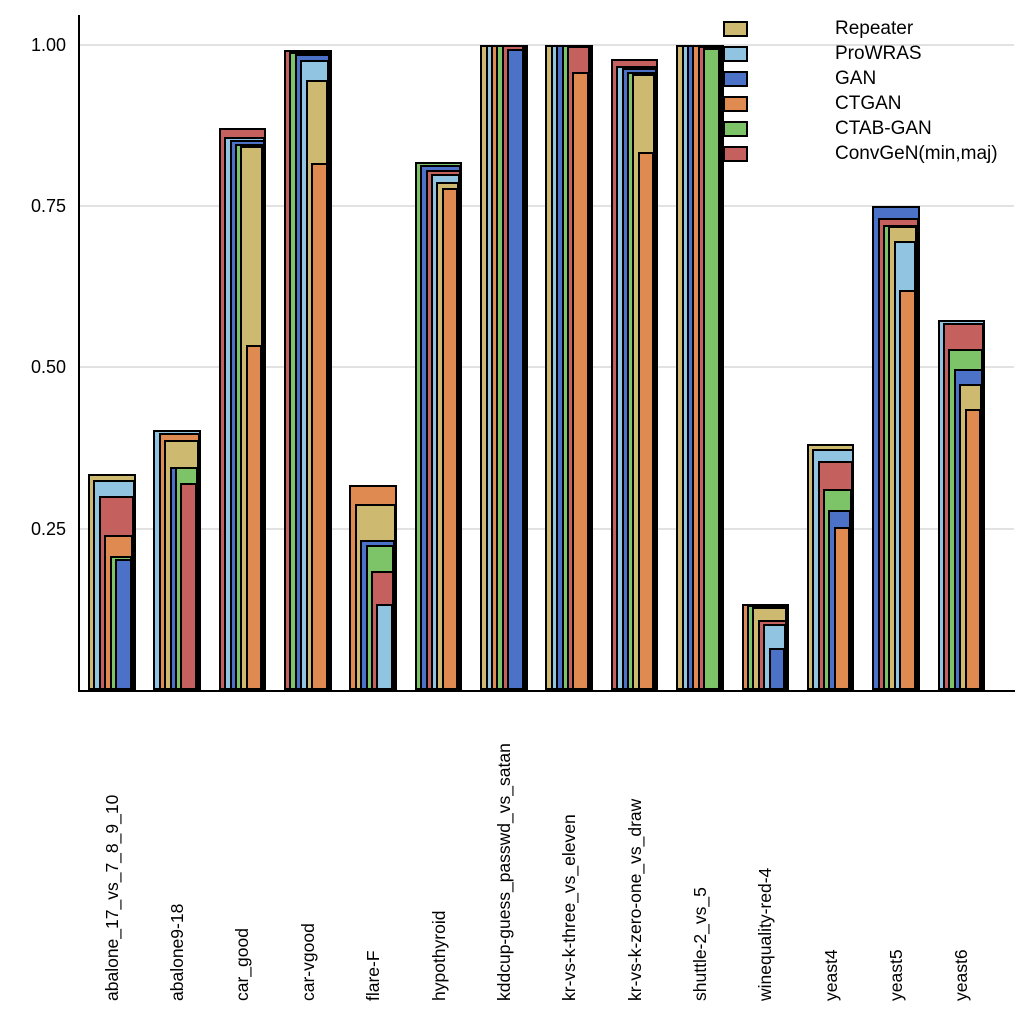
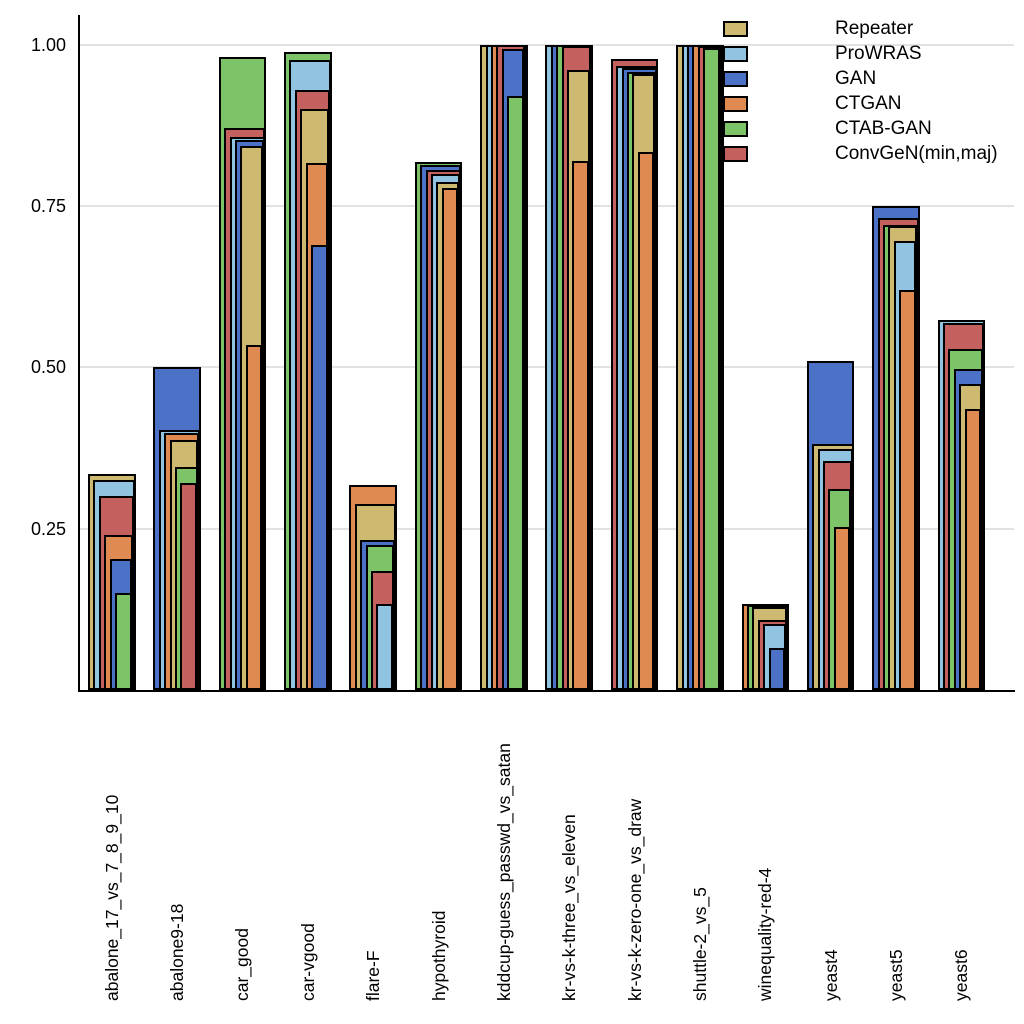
CTAB-GAN/abalone_17_vs_7_8_9_10: 0.21 -> 0.15
GAN/abalone9-18: 0.35 -> 0.50
CTAB-GAN/car_good: 0.85 -> 0.98
Repeater/car-vgood: 0.94 -> 0.90
GAN/car-vgood: 0.98 -> 0.69
ConvGeN(min,maj)/car-vgood: 0.99 -> 0.93
CTAB-GAN/kddcup-guess_passwd_vs_satan: 1.00 -> 0.92
Repeater/kr-vs-k-three_vs_eleven: 1.00 -> 0.96
CTGAN/kr-vs-k-three_vs_eleven: 0.96 -> 0.82
GAN/yeast4: 0.28 -> 0.51
